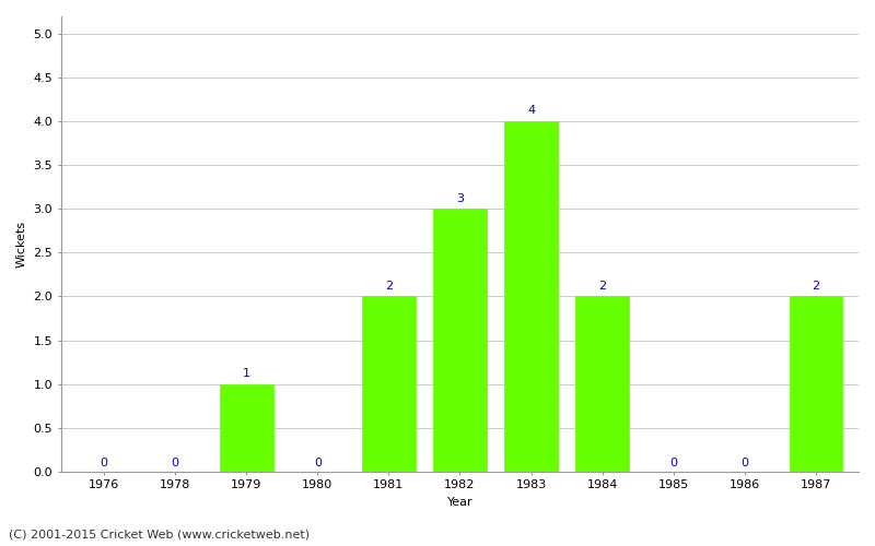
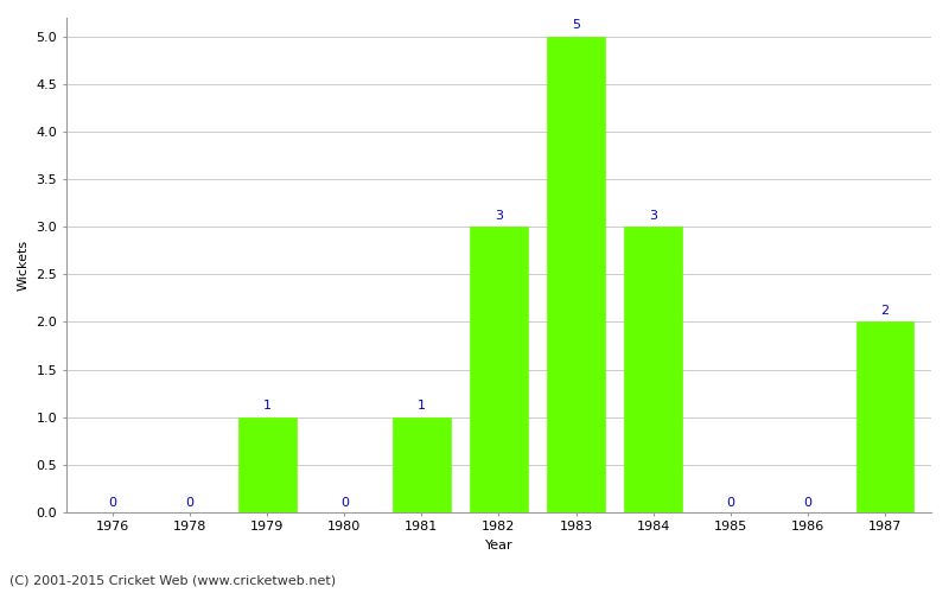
1981: 2 -> 1
1983: 4 -> 5
1984: 2 -> 3
